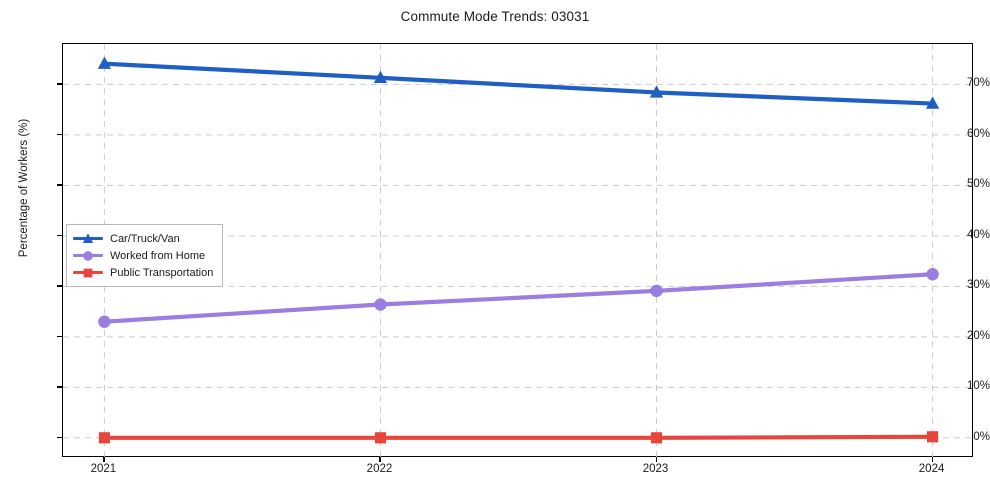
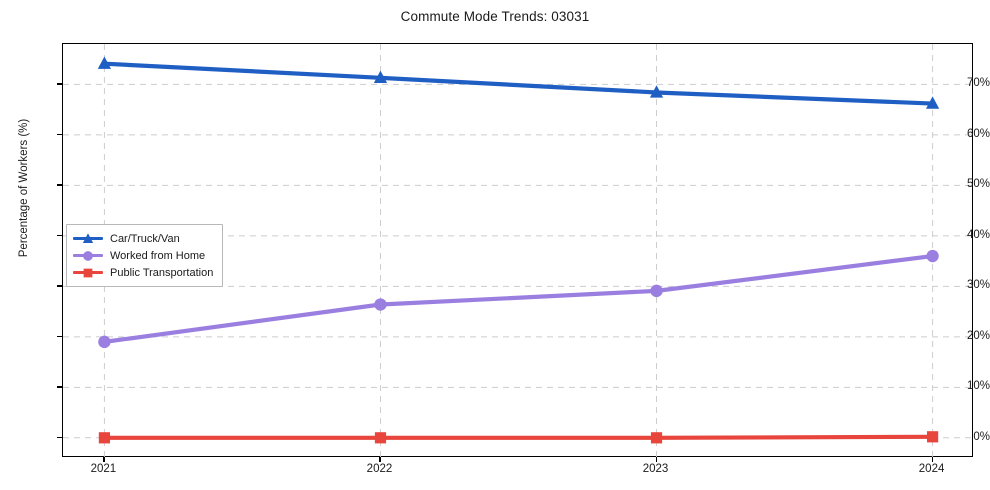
Worked from Home/2021: 23% -> 19%
Worked from Home/2024: 32% -> 36%
